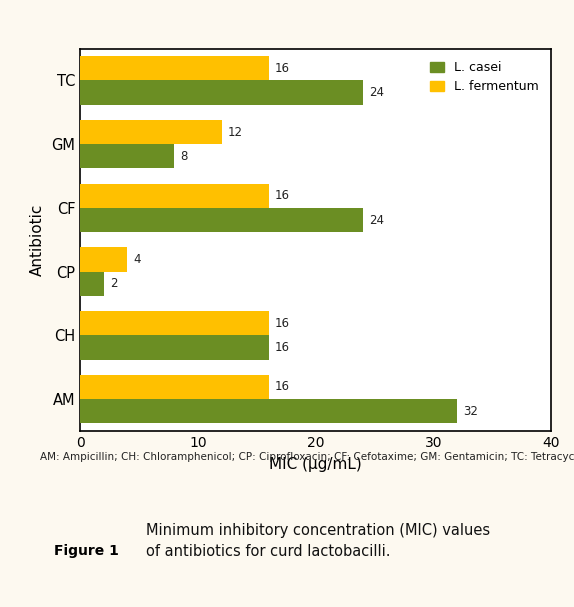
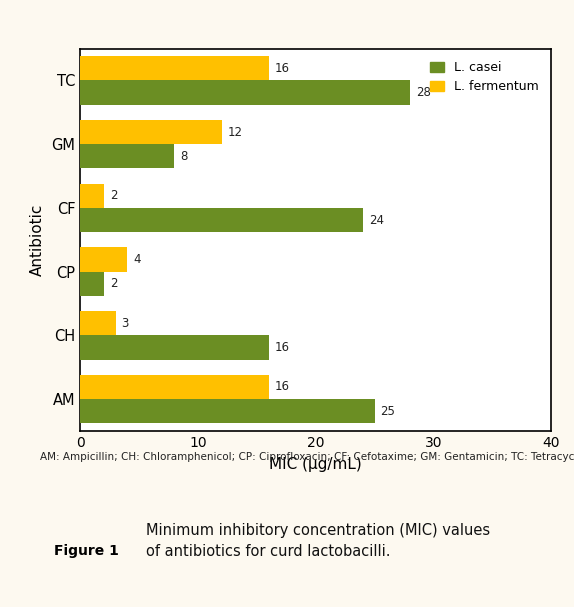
L. casei/TC: 24 -> 28
L. fermentum/CF: 16 -> 2
L. fermentum/CH: 16 -> 3
L. casei/AM: 32 -> 25
